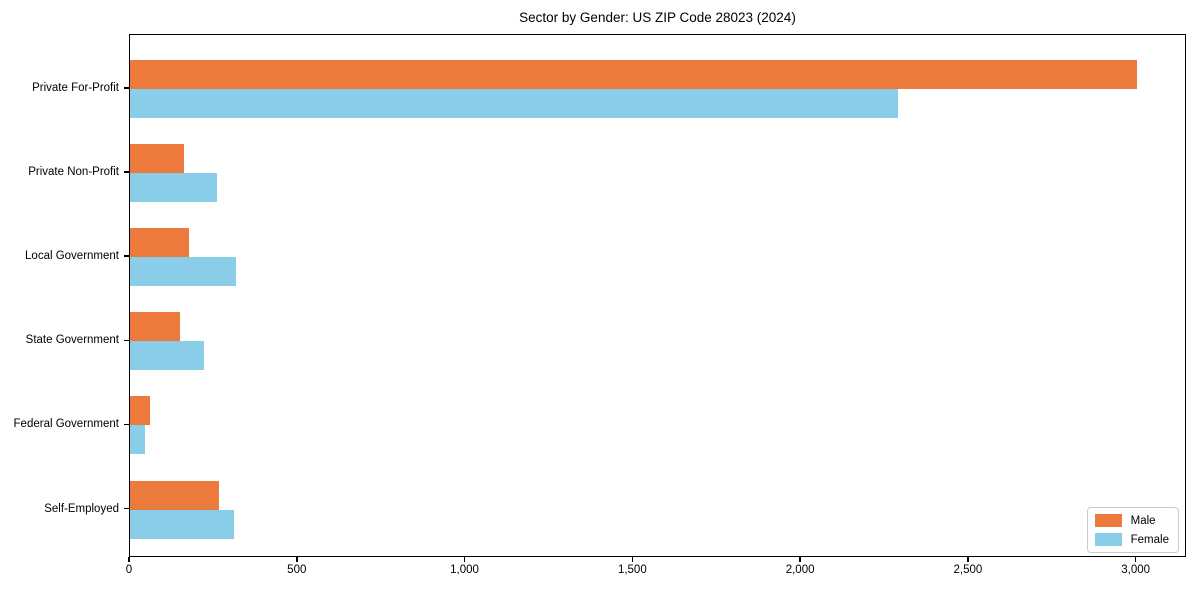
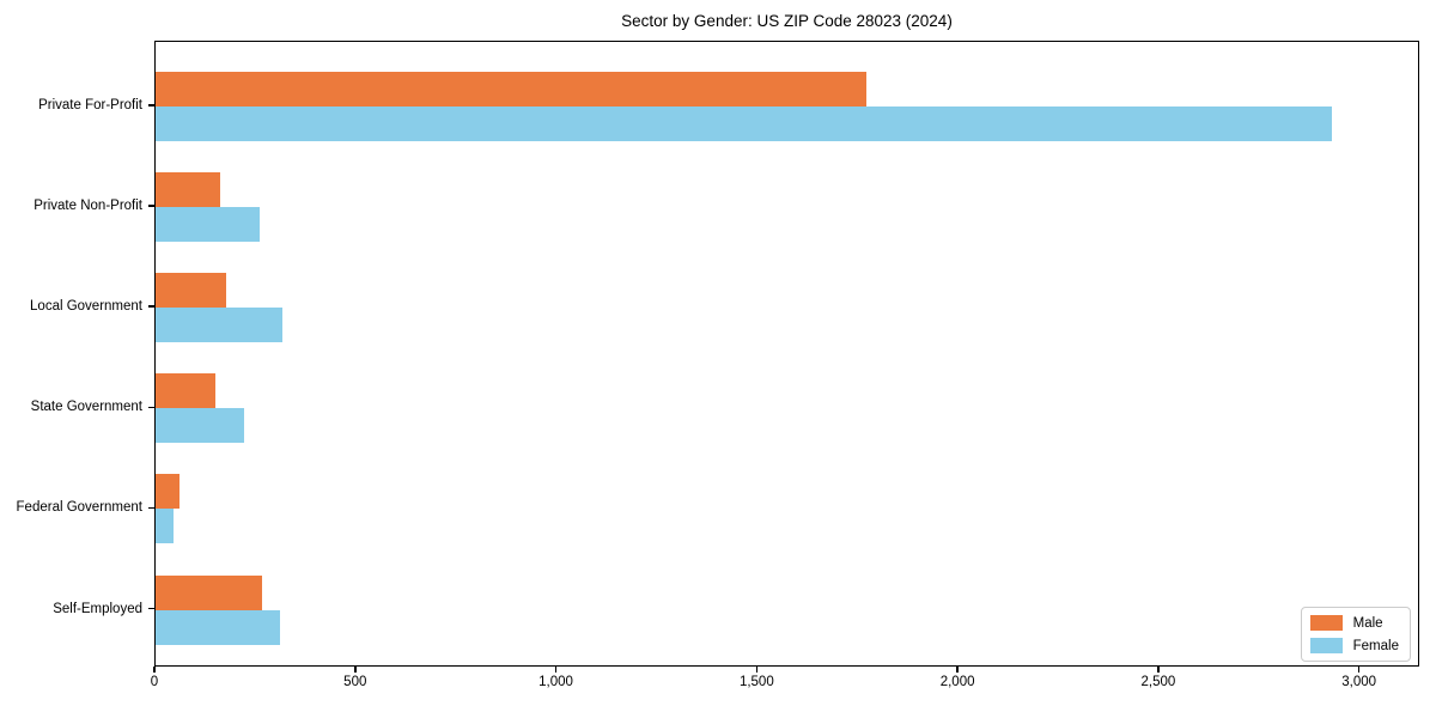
Male/Private For-Profit: 3000 -> 1770
Female/Private For-Profit: 2290 -> 2930
